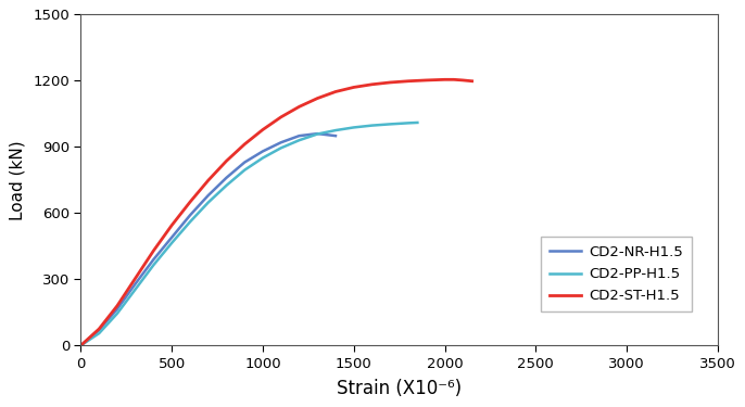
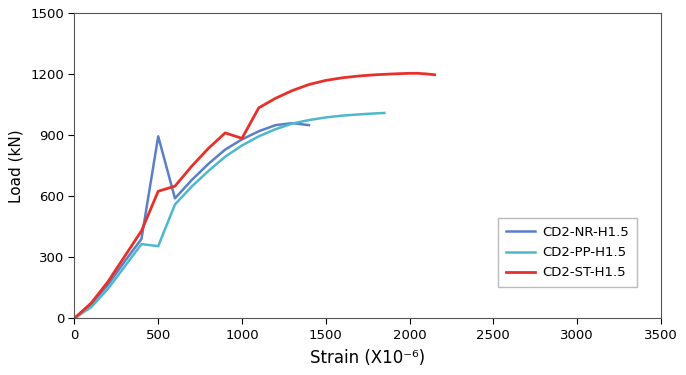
CD2-NR-H1.5/500: 490 -> 895
CD2-PP-H1.5/500: 465 -> 355
CD2-ST-H1.5/500: 545 -> 625
CD2-ST-H1.5/1000: 978 -> 885
